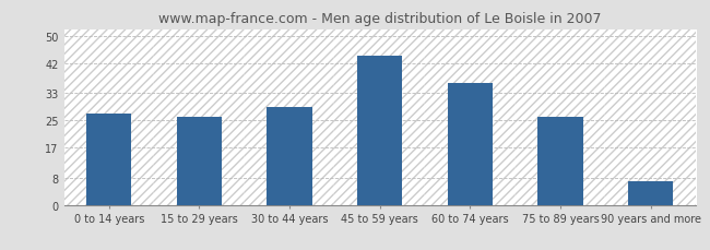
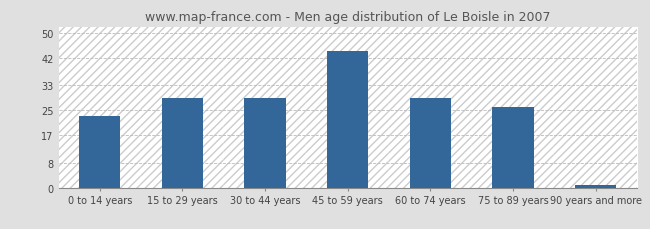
0 to 14 years: 27 -> 23
15 to 29 years: 26 -> 29
60 to 74 years: 36 -> 29
90 years and more: 7 -> 1
